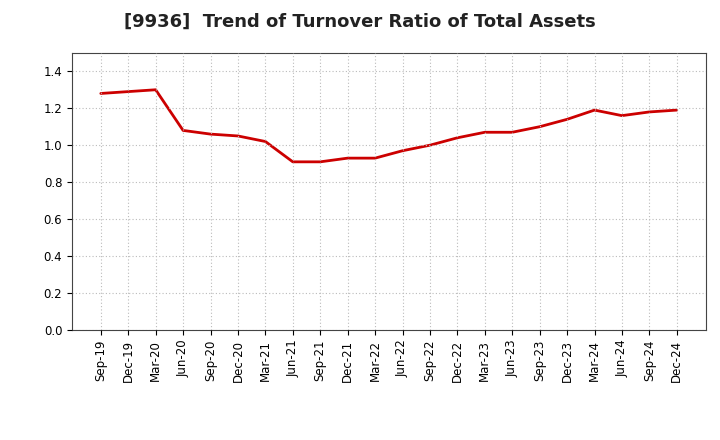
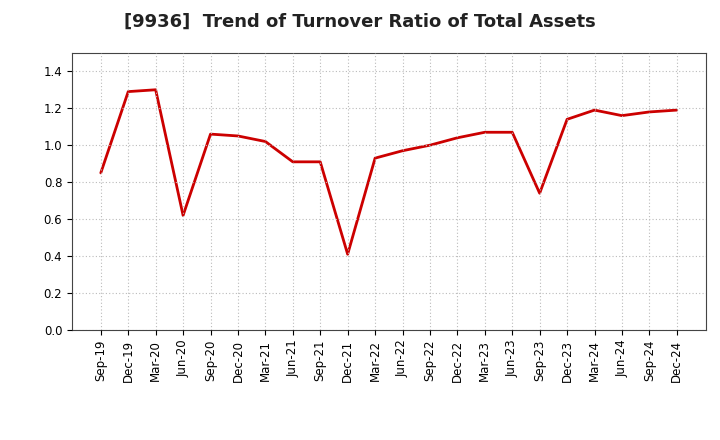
Sep-19: 1.28 -> 0.85
Jun-20: 1.08 -> 0.62
Dec-21: 0.93 -> 0.41
Sep-23: 1.10 -> 0.74
